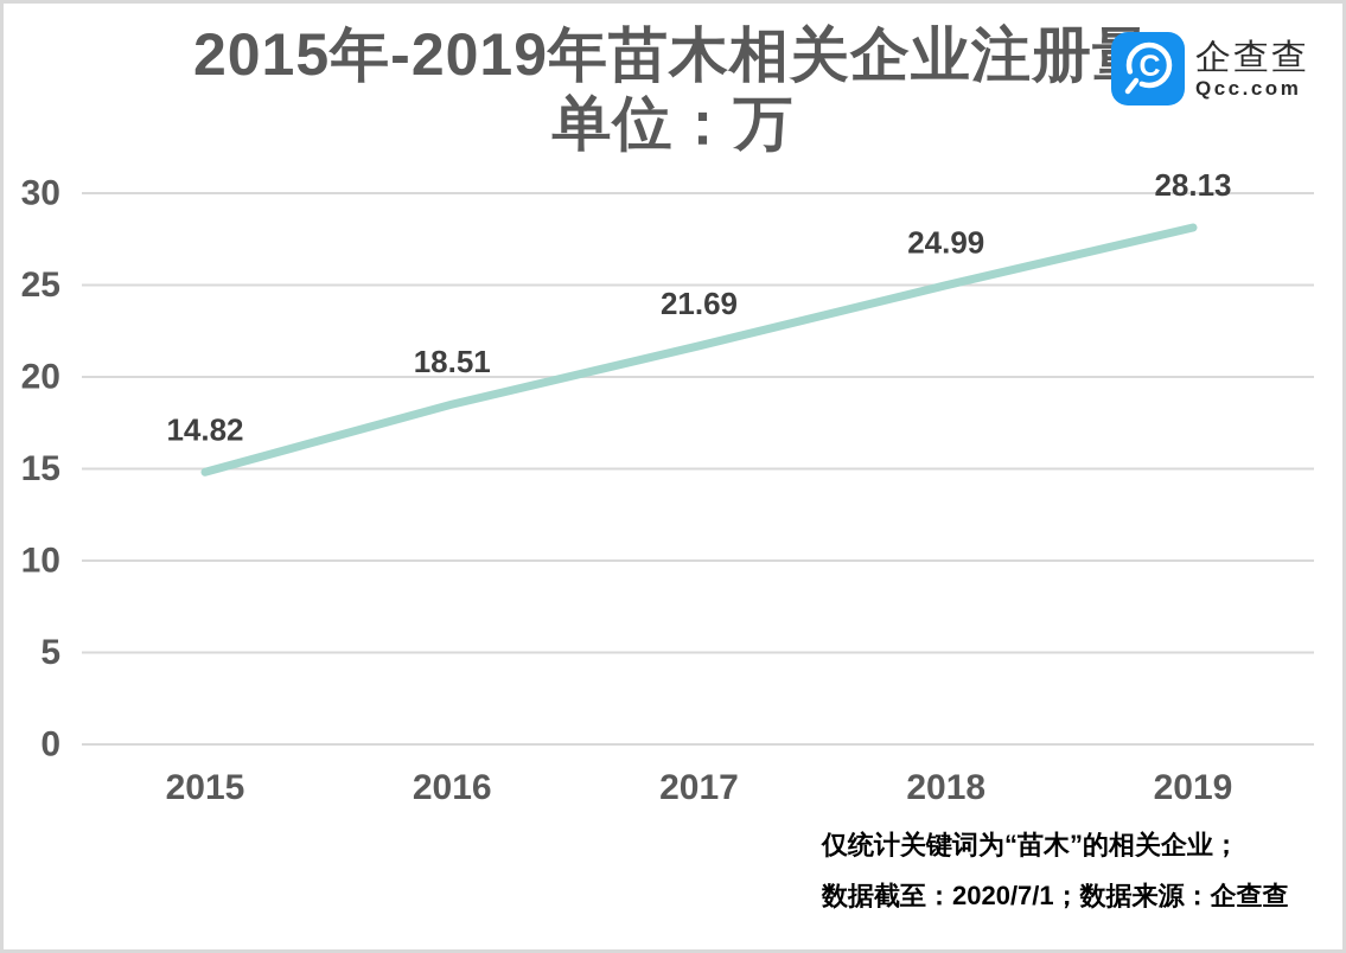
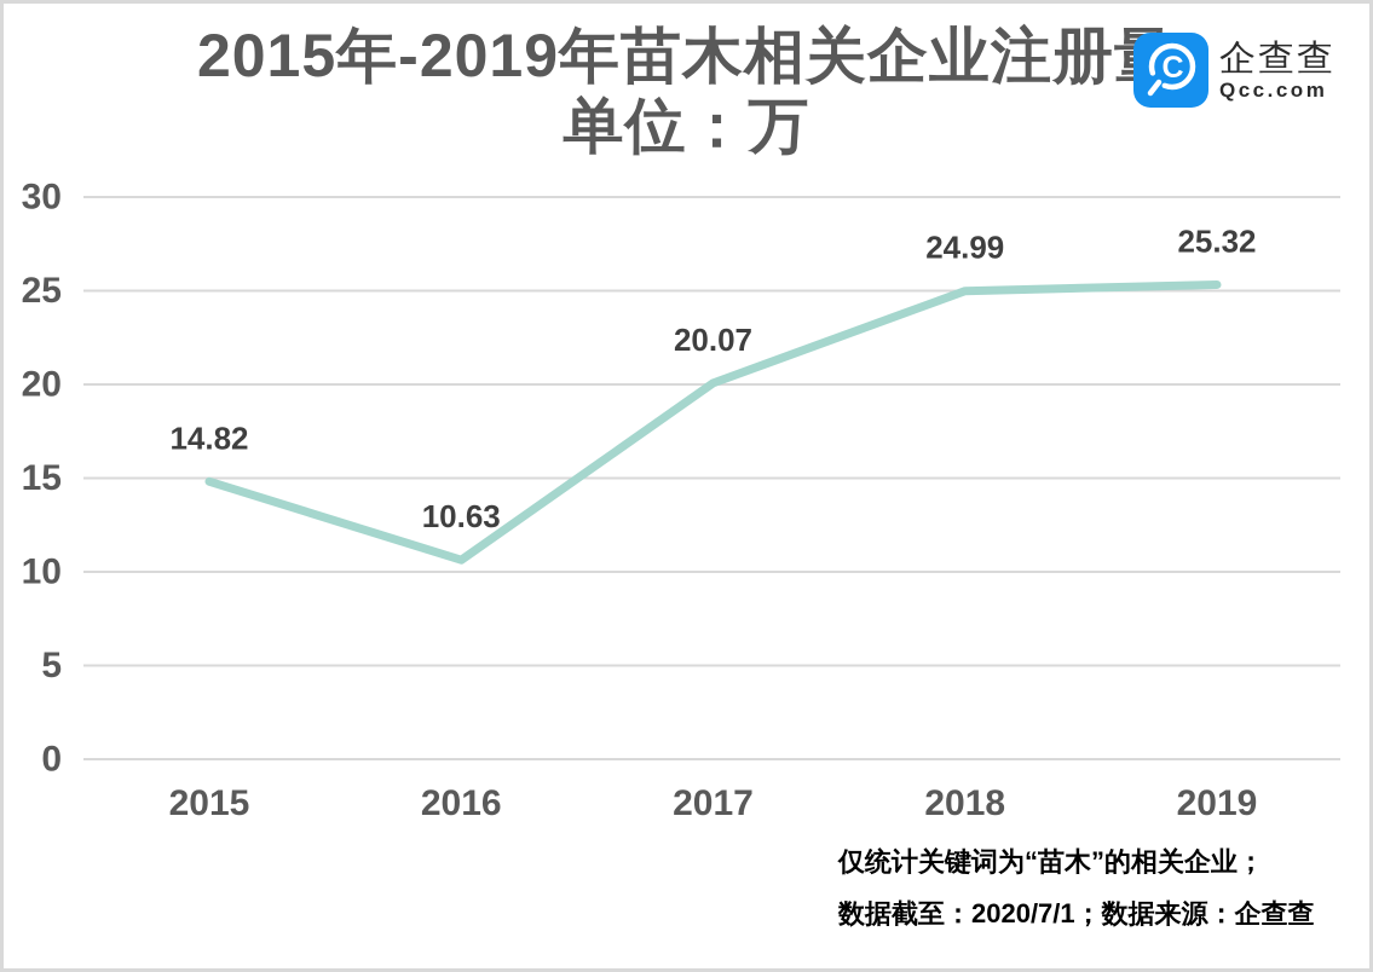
2016: 18.51 -> 10.63
2017: 21.69 -> 20.07
2019: 28.13 -> 25.32
